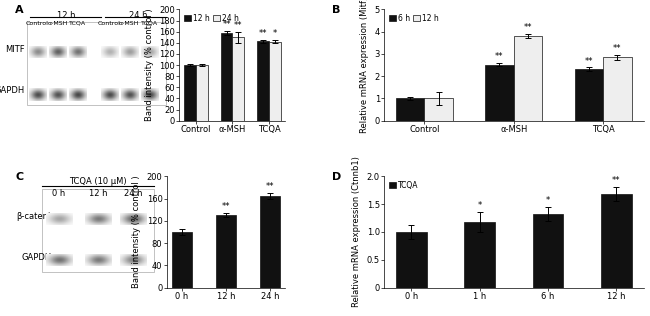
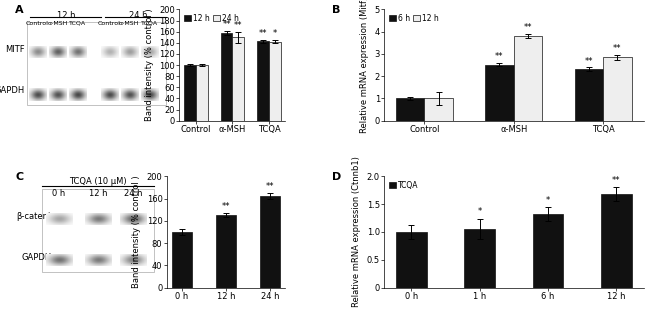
1 h: 1.18 -> 1.06
